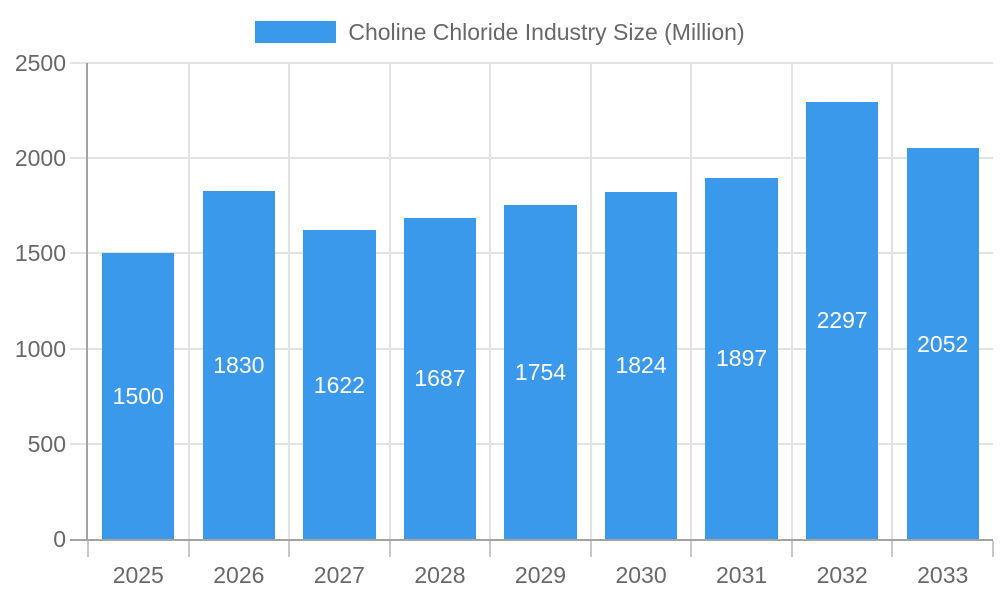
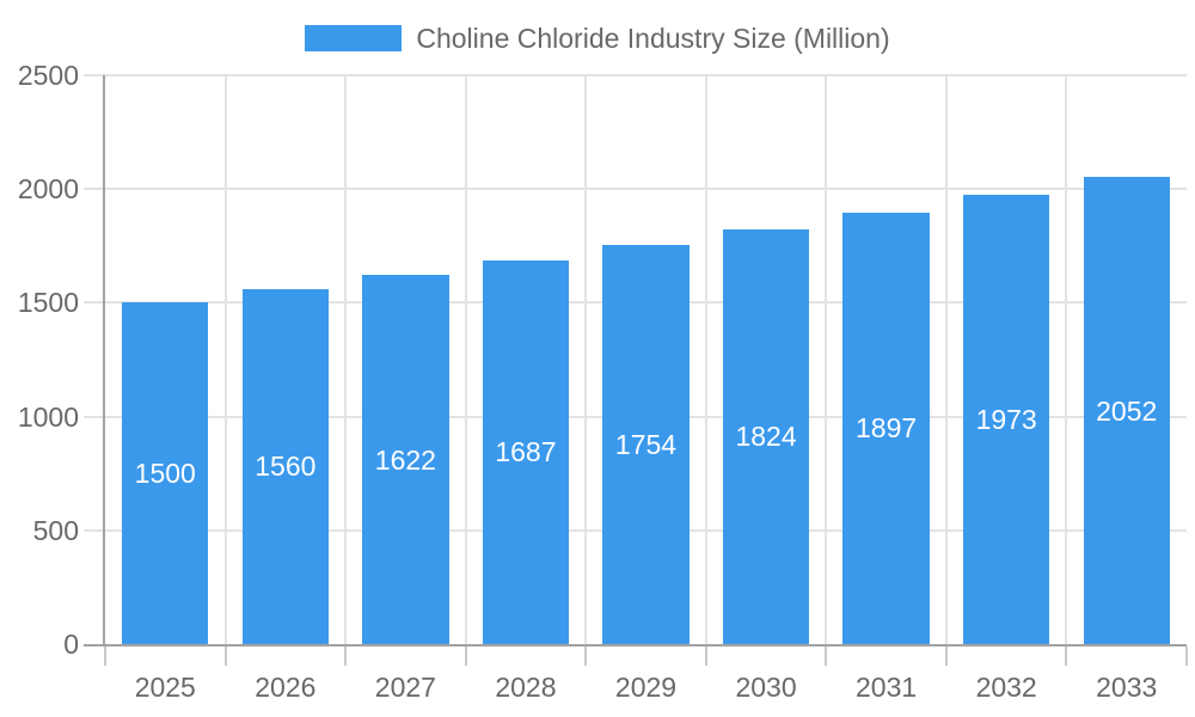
2026: 1830 -> 1560
2032: 2297 -> 1973
